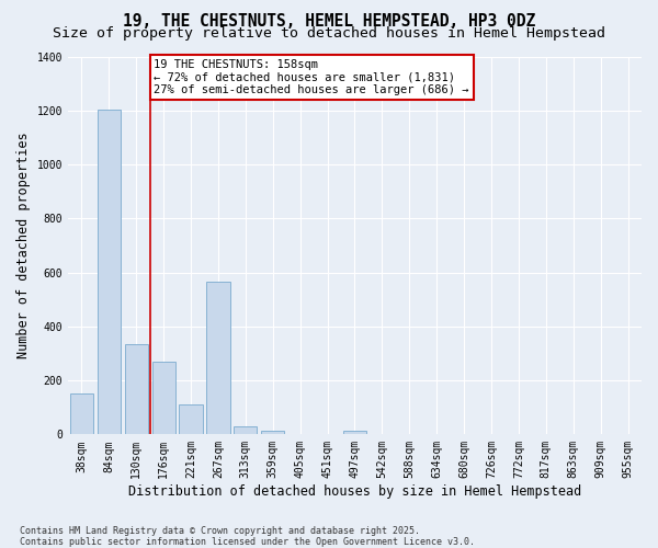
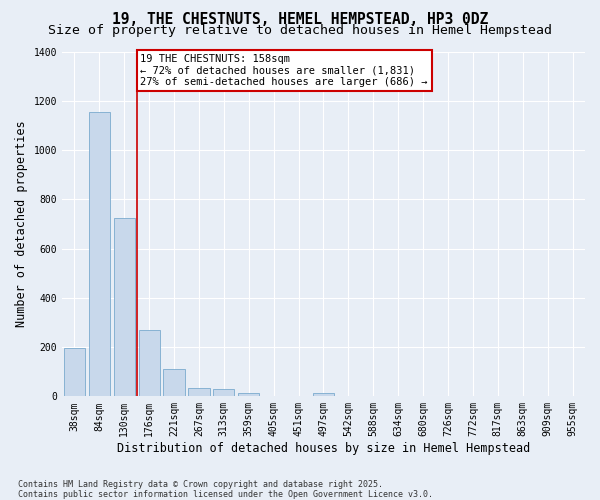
38sqm: 150 -> 195
84sqm: 1205 -> 1155
130sqm: 335 -> 725
267sqm: 565 -> 35
